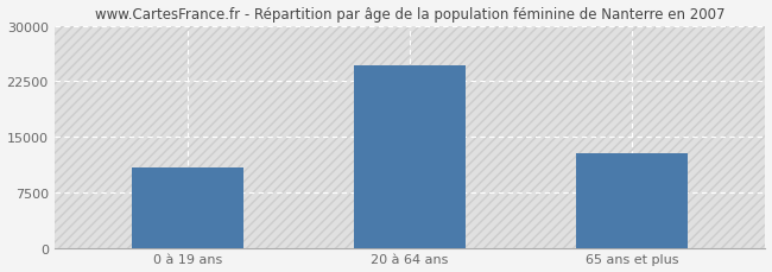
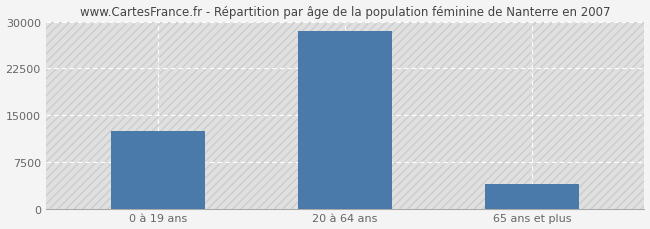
0 à 19 ans: 10800 -> 12500
20 à 64 ans: 24600 -> 28500
65 ans et plus: 12800 -> 4000
